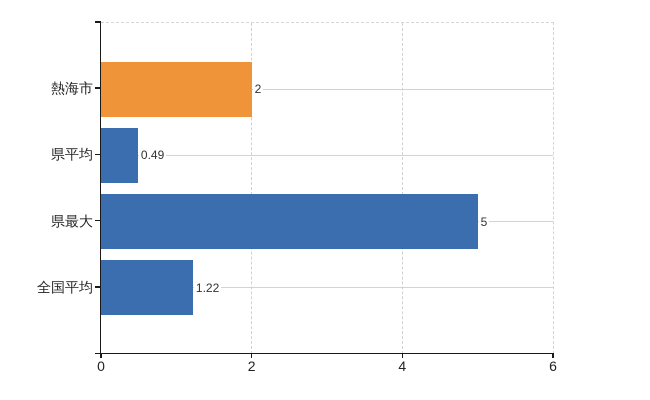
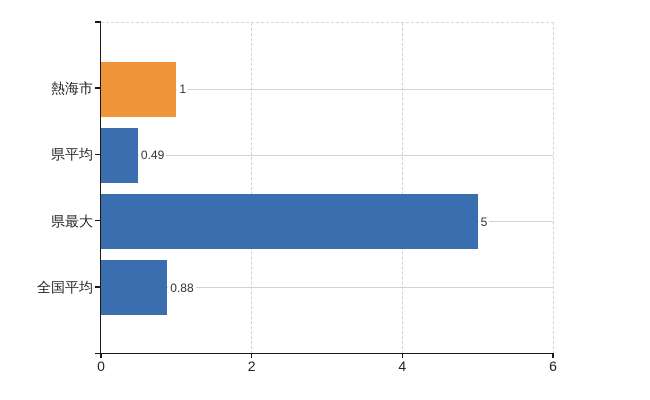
熱海市: 2 -> 1
全国平均: 1.22 -> 0.88
